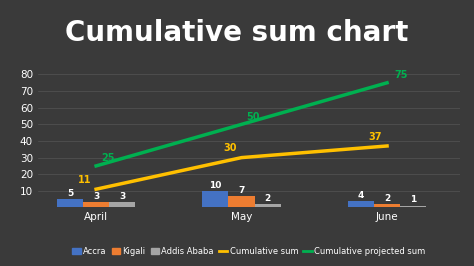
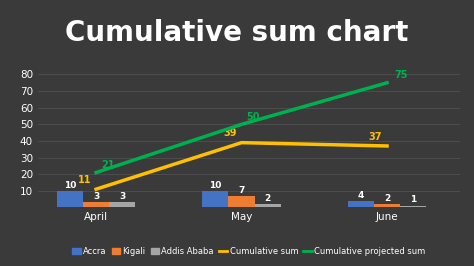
Accra/April: 5 -> 10
Cumulative projected sum/April: 25 -> 21
Cumulative sum/May: 30 -> 39
